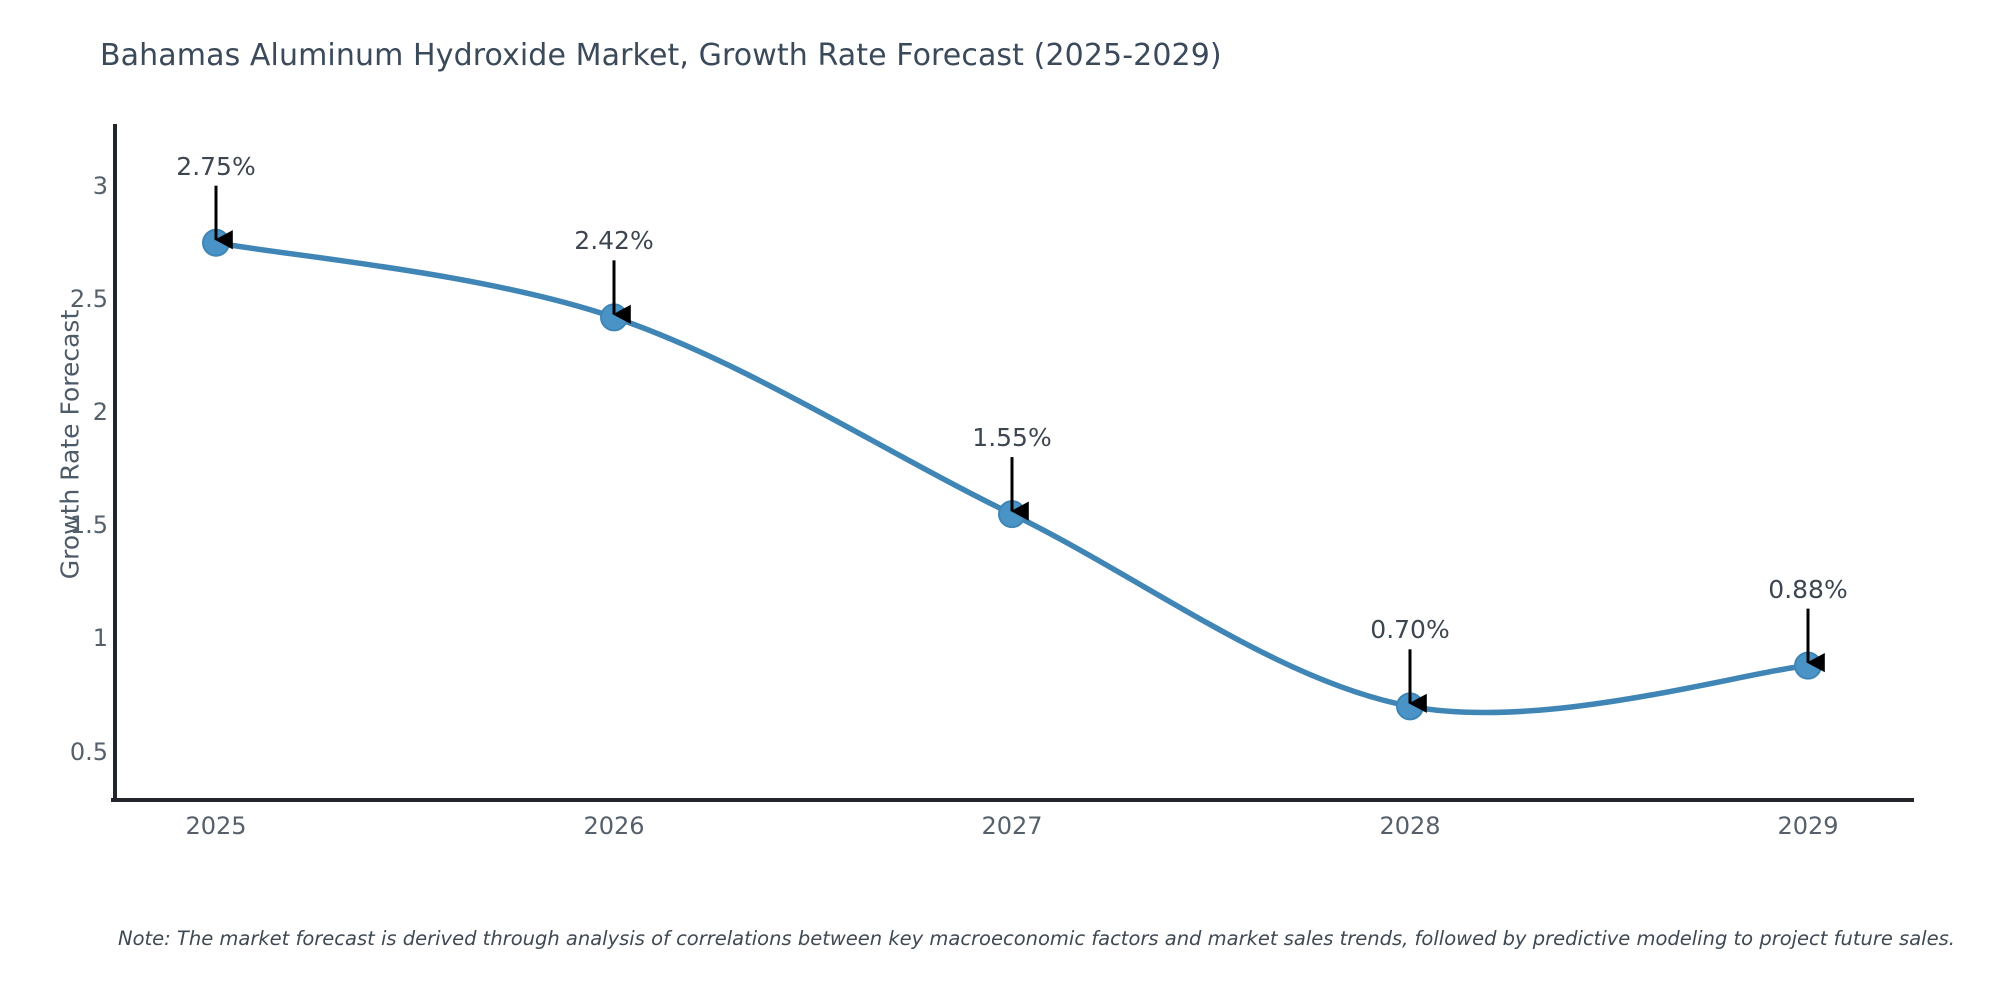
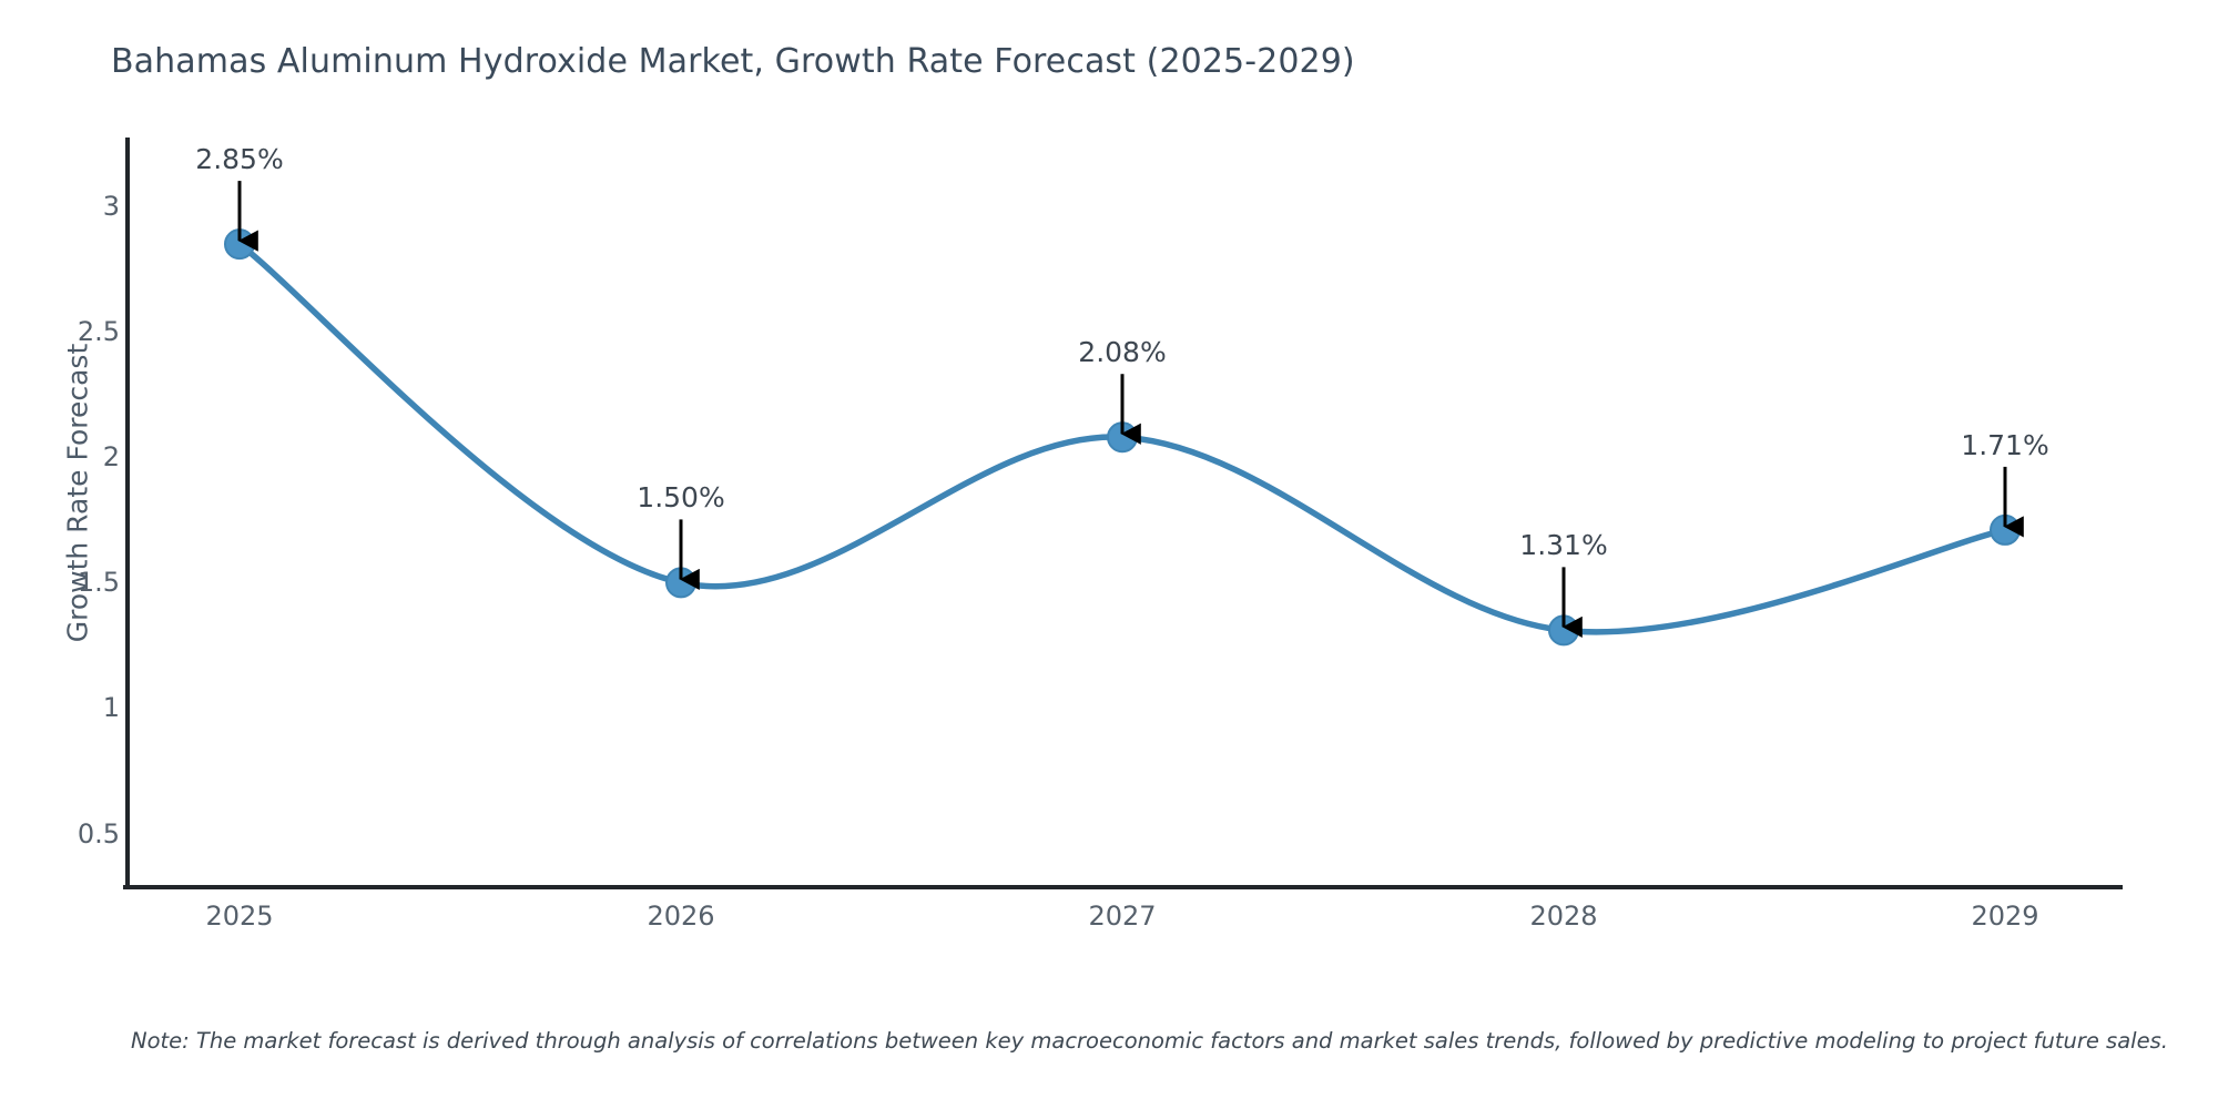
2025: 2.75% -> 2.85%
2026: 2.42% -> 1.50%
2027: 1.55% -> 2.08%
2028: 0.70% -> 1.31%
2029: 0.88% -> 1.71%
